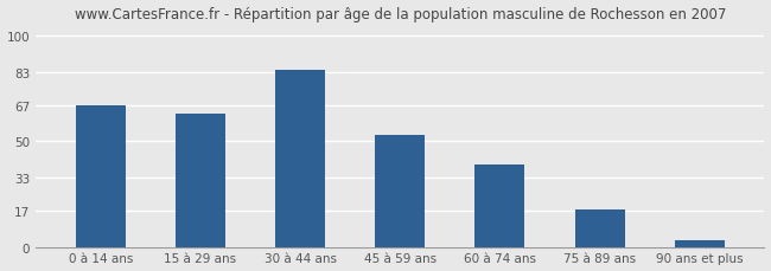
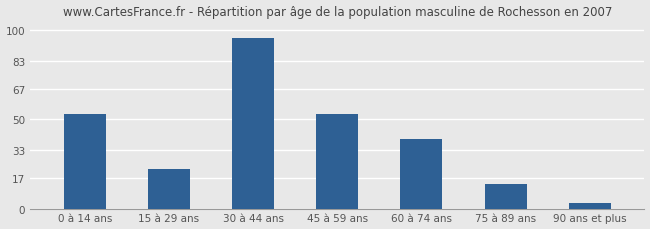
0 à 14 ans: 67 -> 53
15 à 29 ans: 63 -> 22
30 à 44 ans: 84 -> 96
75 à 89 ans: 18 -> 14
